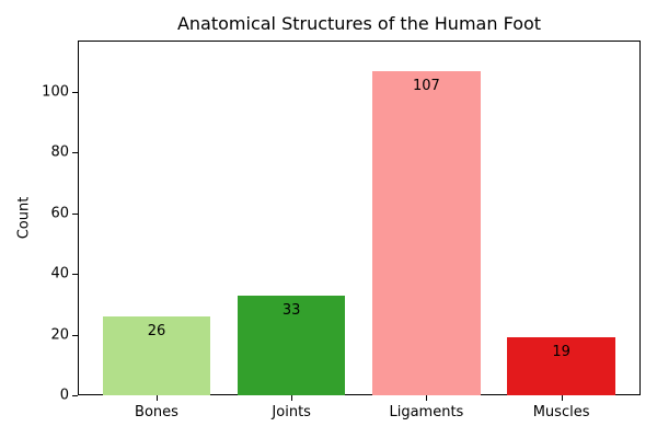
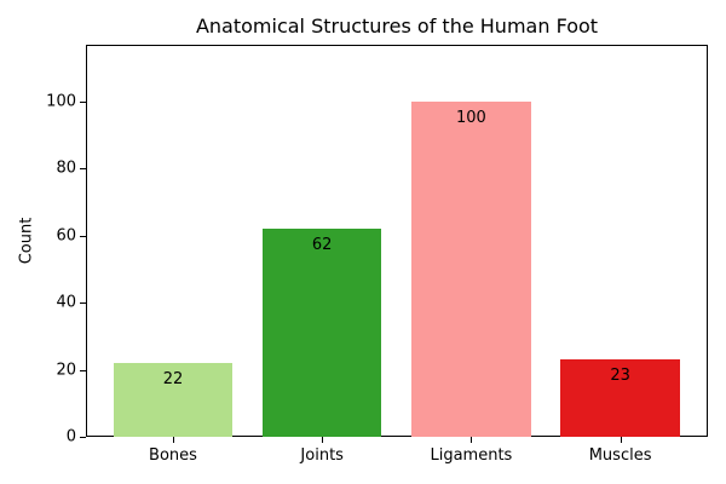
Bones: 26 -> 22
Joints: 33 -> 62
Ligaments: 107 -> 100
Muscles: 19 -> 23
